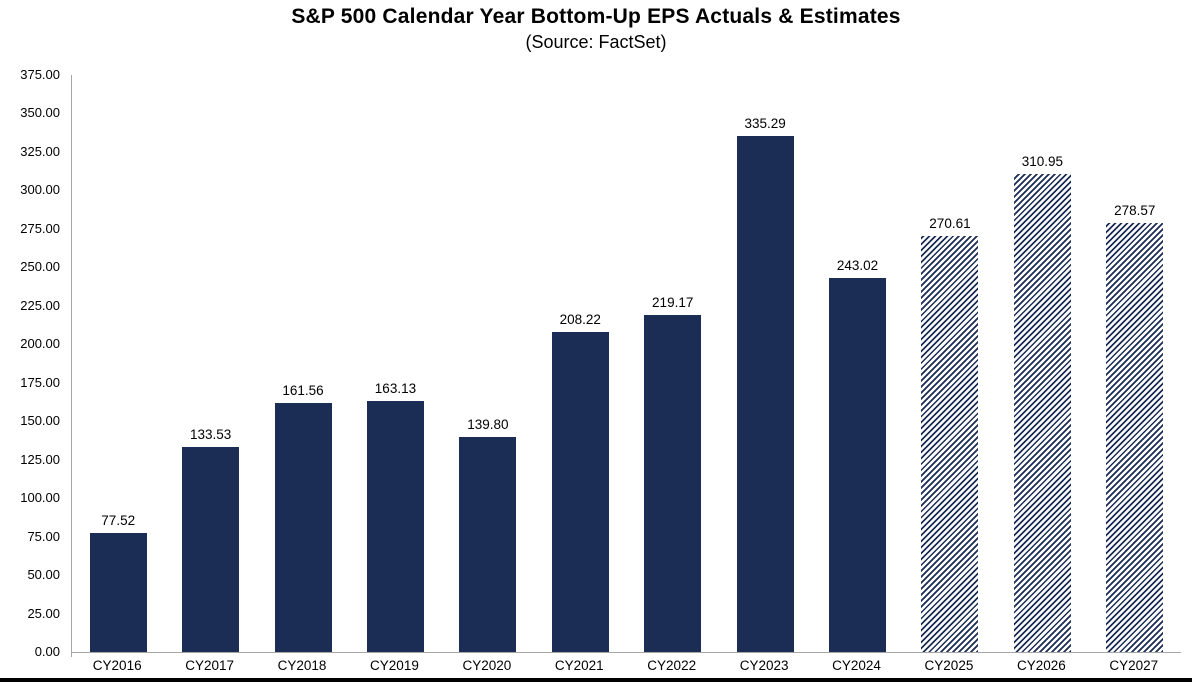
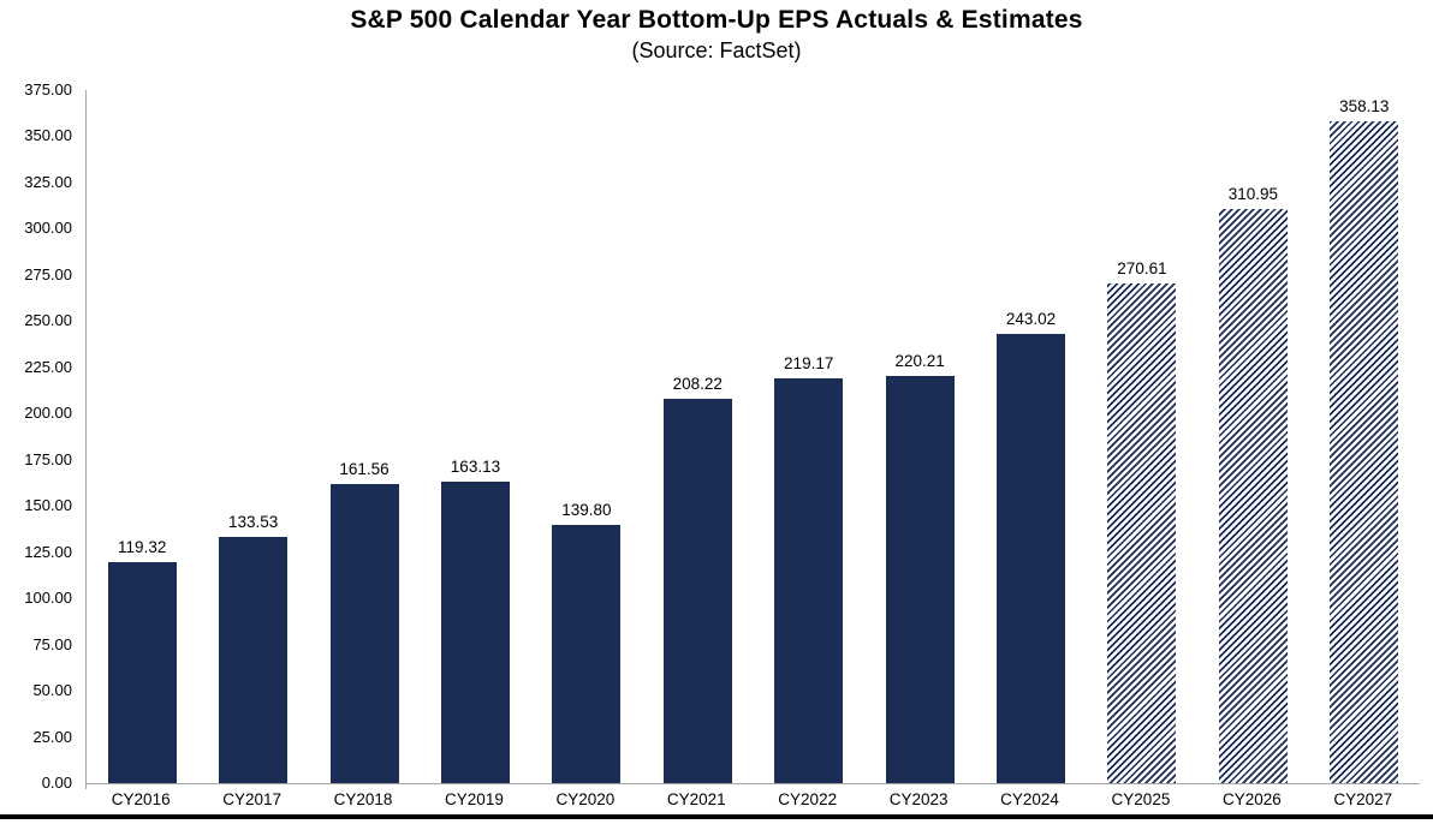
CY2016: 77.52 -> 119.32
CY2023: 335.29 -> 220.21
CY2027: 278.57 -> 358.13
